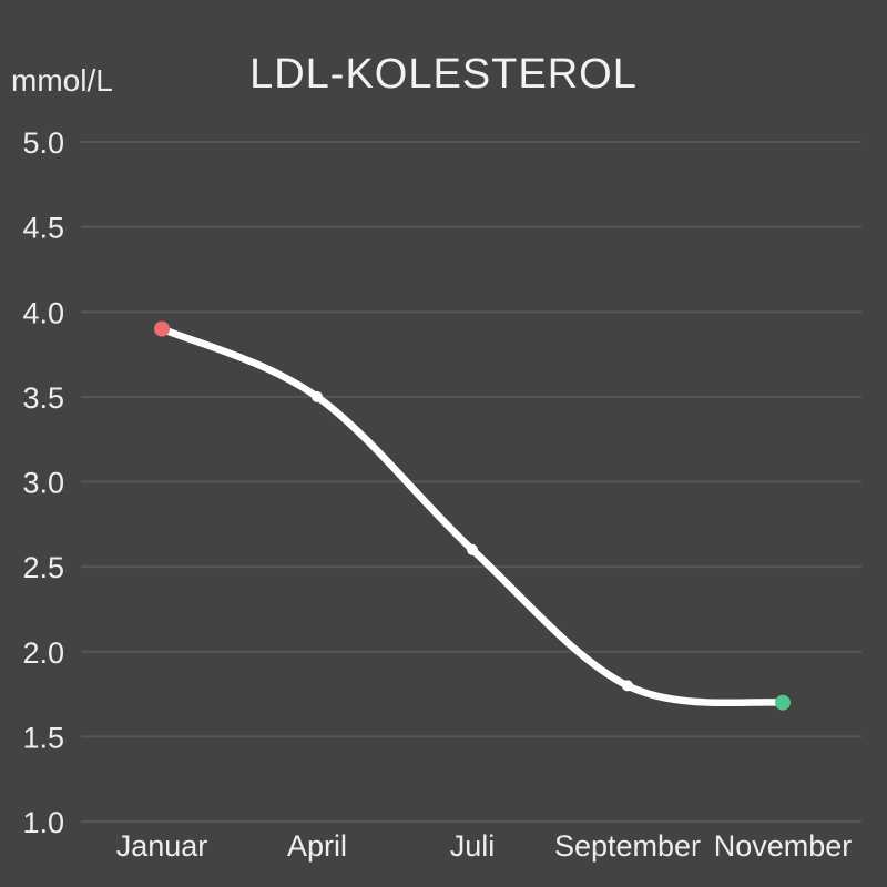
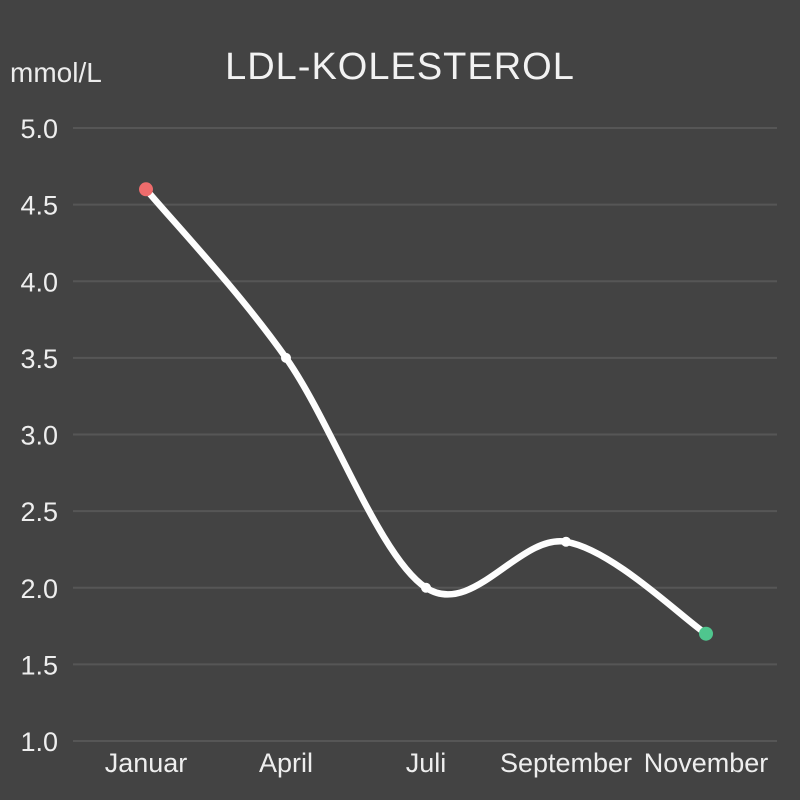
Januar: 3.9 -> 4.6
Juli: 2.6 -> 2.0
September: 1.8 -> 2.3
